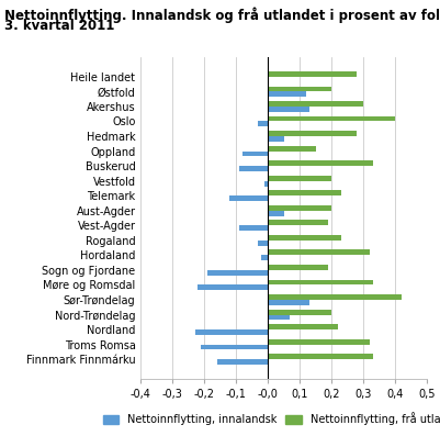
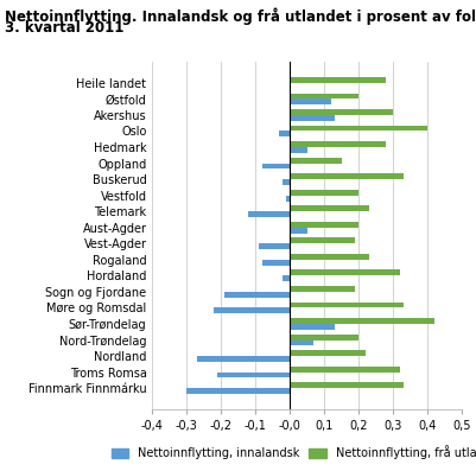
Nettoinnflytting, innalandsk/Buskerud: -0,09 -> -0,02
Nettoinnflytting, innalandsk/Rogaland: -0,03 -> -0,08
Nettoinnflytting, innalandsk/Nordland: -0,23 -> -0,27
Nettoinnflytting, innalandsk/Finnmark Finnmárku: -0,16 -> -0,30
